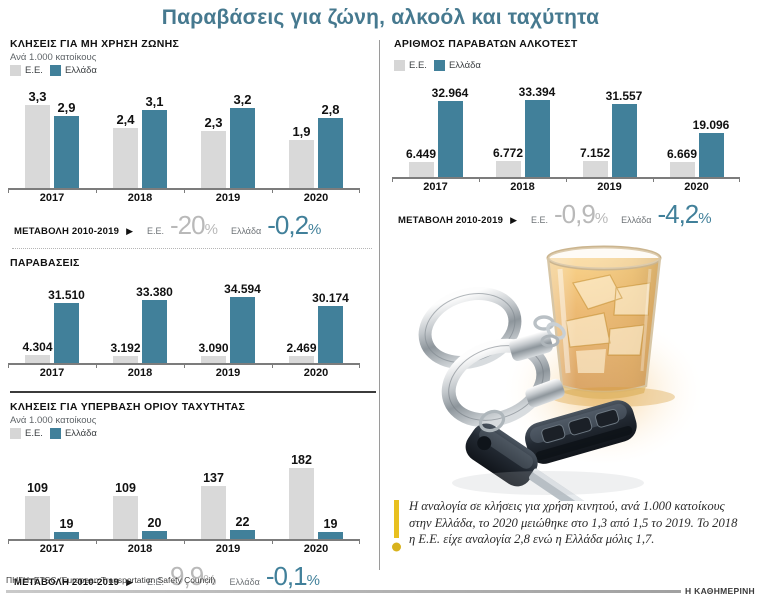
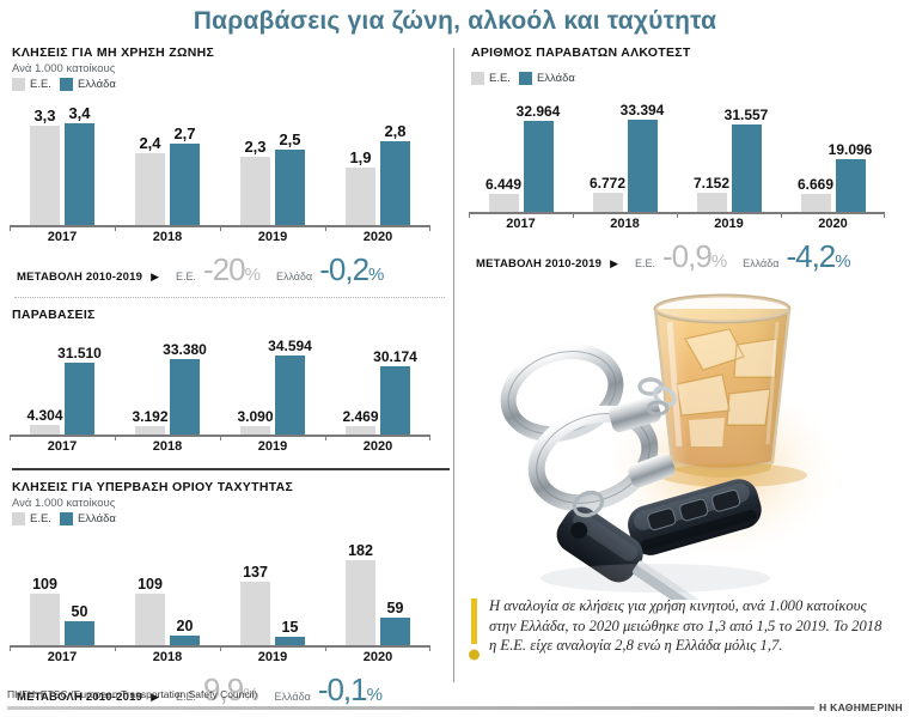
ΚΛΗΣΕΙΣ ΓΙΑ ΜΗ ΧΡΗΣΗ ΖΩΝΗΣ/Ελλάδα/2017: 2,9 -> 3,4
ΚΛΗΣΕΙΣ ΓΙΑ ΜΗ ΧΡΗΣΗ ΖΩΝΗΣ/Ελλάδα/2018: 3,1 -> 2,7
ΚΛΗΣΕΙΣ ΓΙΑ ΜΗ ΧΡΗΣΗ ΖΩΝΗΣ/Ελλάδα/2019: 3,2 -> 2,5
ΚΛΗΣΕΙΣ ΓΙΑ ΥΠΕΡΒΑΣΗ ΟΡΙΟΥ ΤΑΧΥΤΗΤΑΣ/Ελλάδα/2017: 19 -> 50
ΚΛΗΣΕΙΣ ΓΙΑ ΥΠΕΡΒΑΣΗ ΟΡΙΟΥ ΤΑΧΥΤΗΤΑΣ/Ελλάδα/2019: 22 -> 15
ΚΛΗΣΕΙΣ ΓΙΑ ΥΠΕΡΒΑΣΗ ΟΡΙΟΥ ΤΑΧΥΤΗΤΑΣ/Ελλάδα/2020: 19 -> 59
